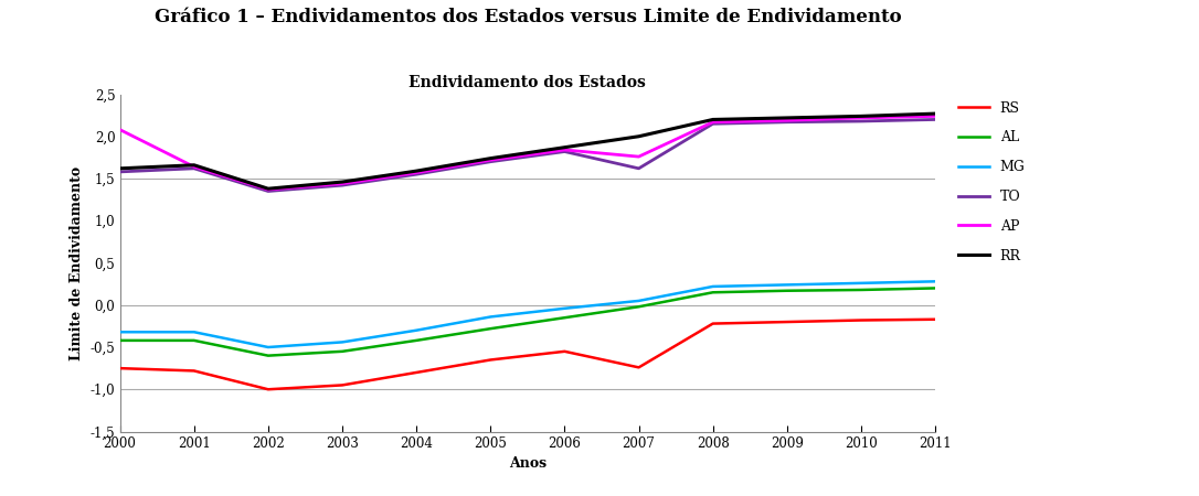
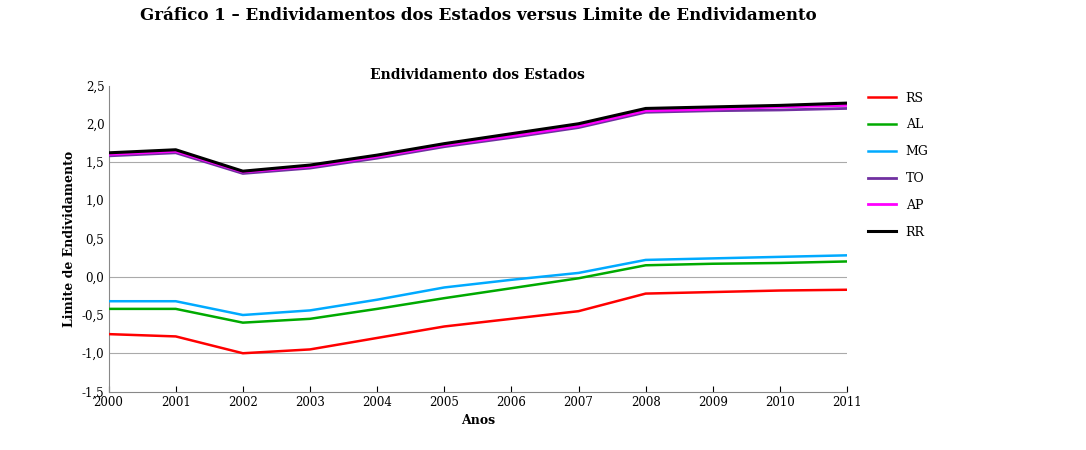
AP/2000: 2,08 -> 1,60
RS/2007: -0,74 -> -0,45
TO/2007: 1,62 -> 1,95
AP/2007: 1,76 -> 1,97
